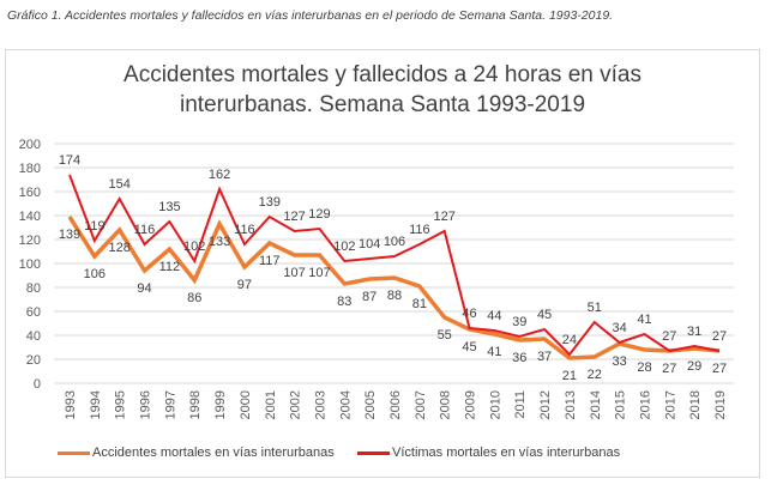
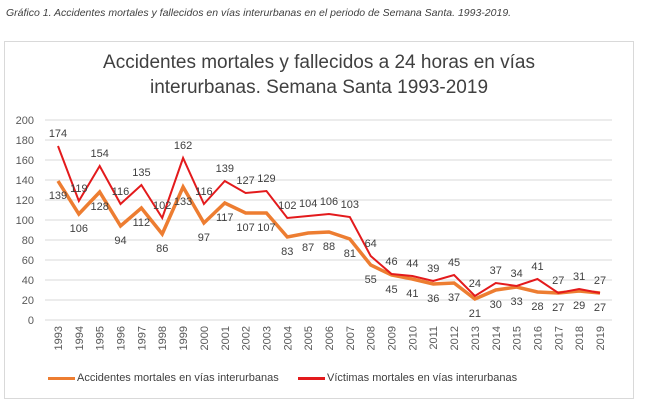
Víctimas mortales en vías interurbanas/2007: 116 -> 103
Víctimas mortales en vías interurbanas/2008: 127 -> 64
Accidentes mortales en vías interurbanas/2014: 22 -> 30
Víctimas mortales en vías interurbanas/2014: 51 -> 37
